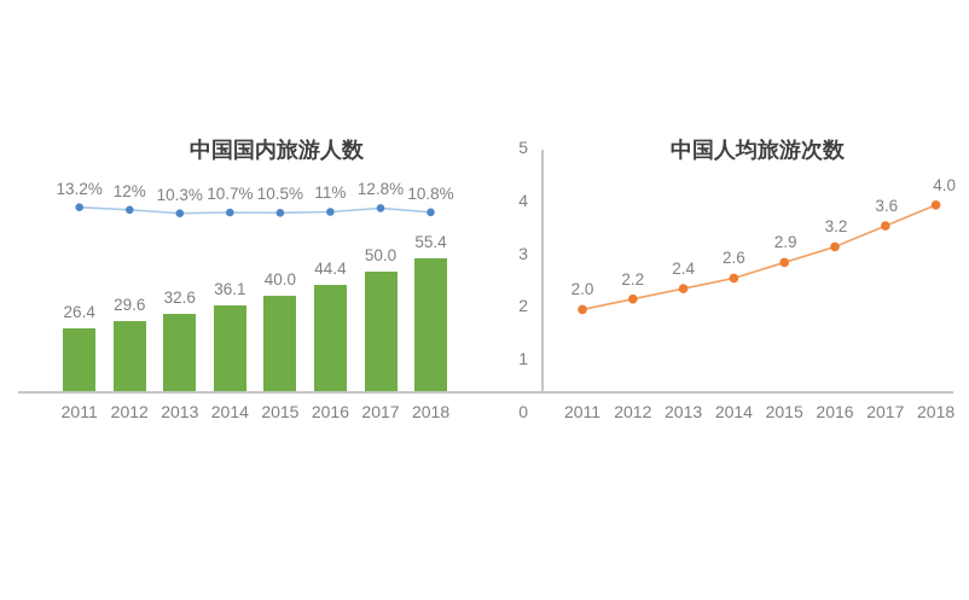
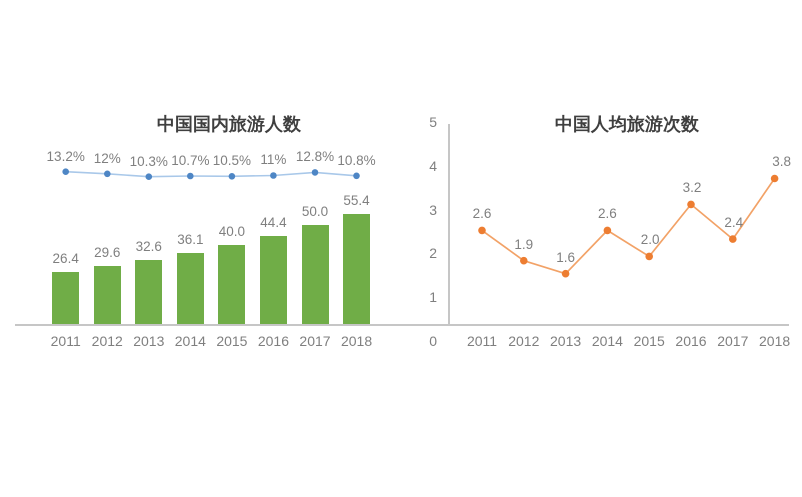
中国人均旅游次数/2011: 2.0 -> 2.6
中国人均旅游次数/2012: 2.2 -> 1.9
中国人均旅游次数/2013: 2.4 -> 1.6
中国人均旅游次数/2015: 2.9 -> 2.0
中国人均旅游次数/2017: 3.6 -> 2.4
中国人均旅游次数/2018: 4.0 -> 3.8
